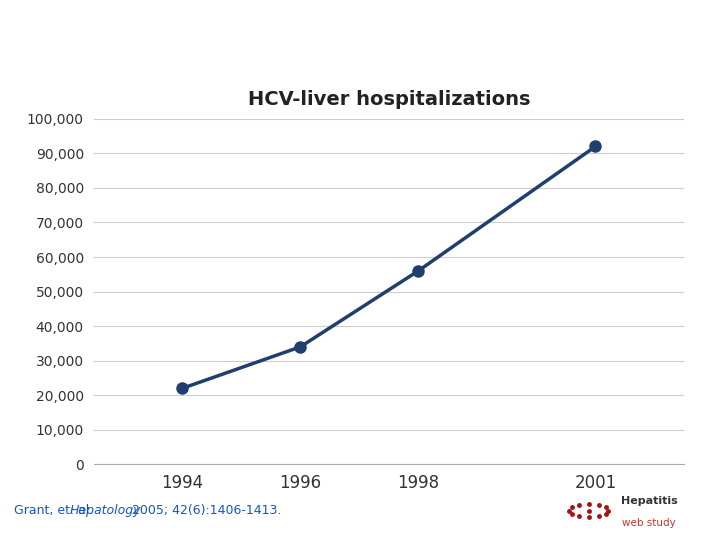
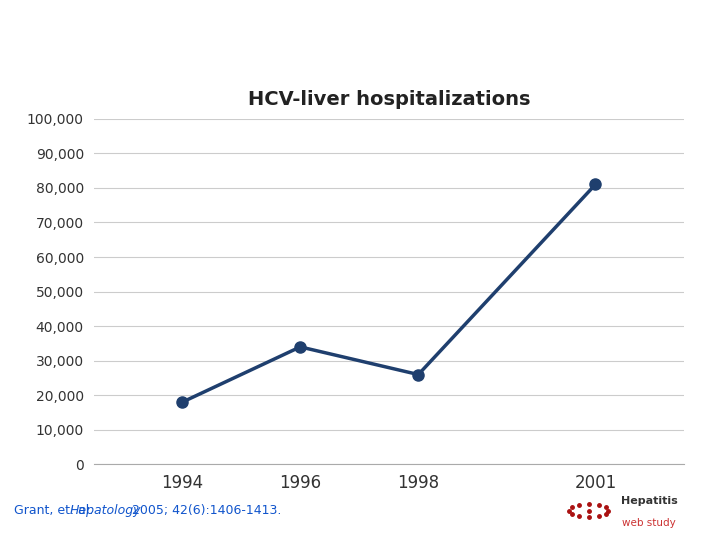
1994: 22,000 -> 18,000
1998: 56,000 -> 26,000
2001: 92,000 -> 81,000
